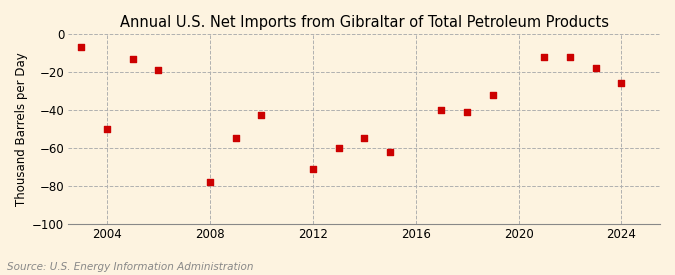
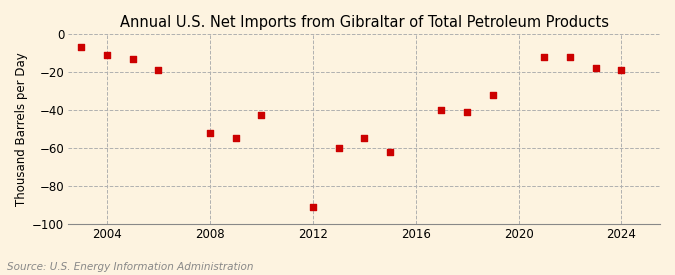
2004: -50 -> -11
2008: -78 -> -52
2012: -71 -> -91
2024: -26 -> -19
